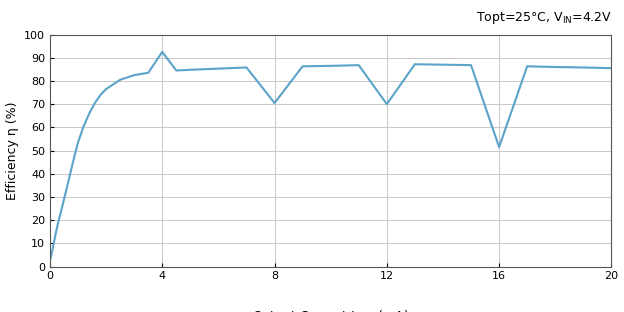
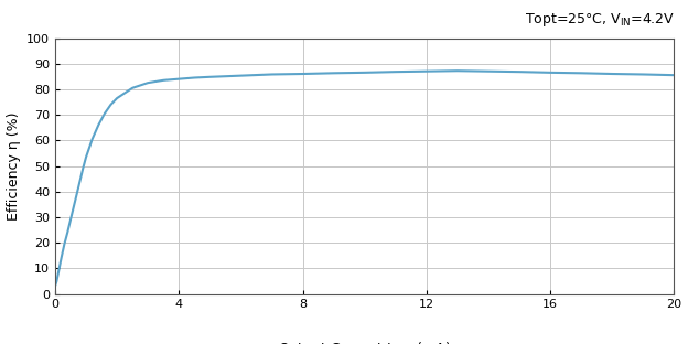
4: 92.5 -> 84.0
8: 70.5 -> 86.0
12: 70.0 -> 87.0
16: 51.5 -> 86.5
